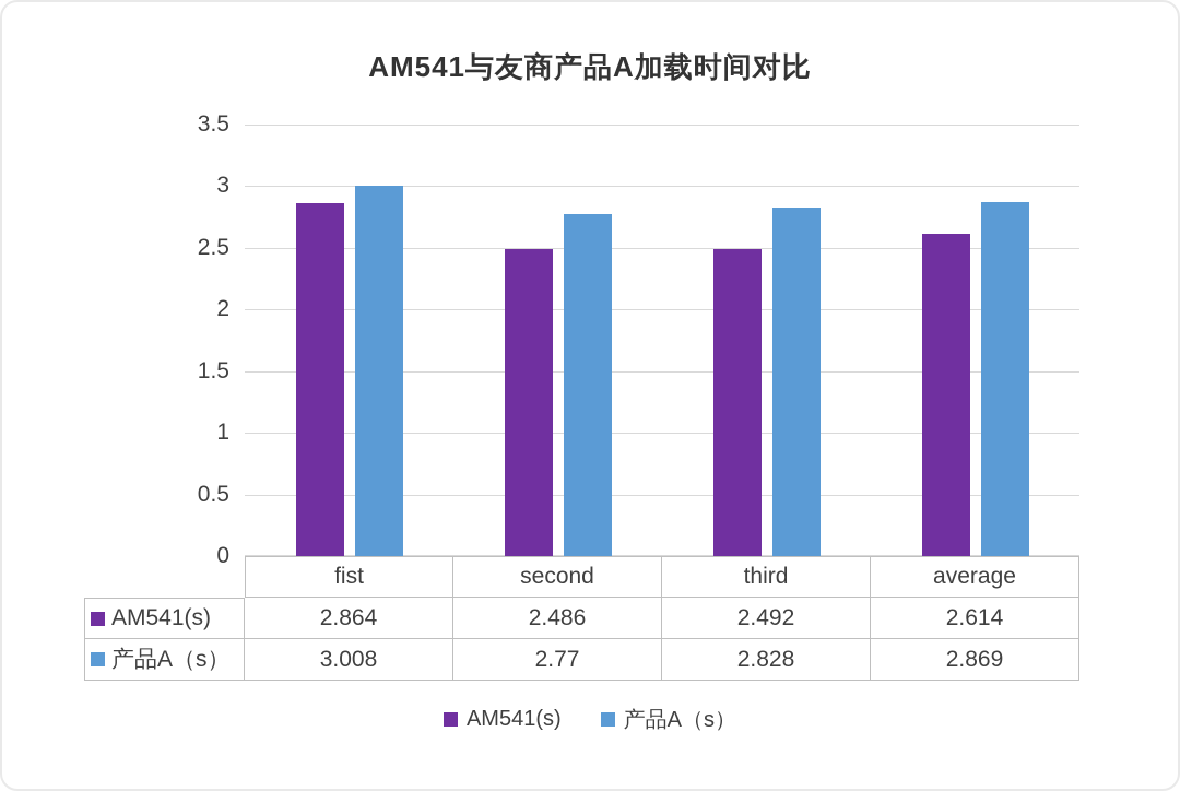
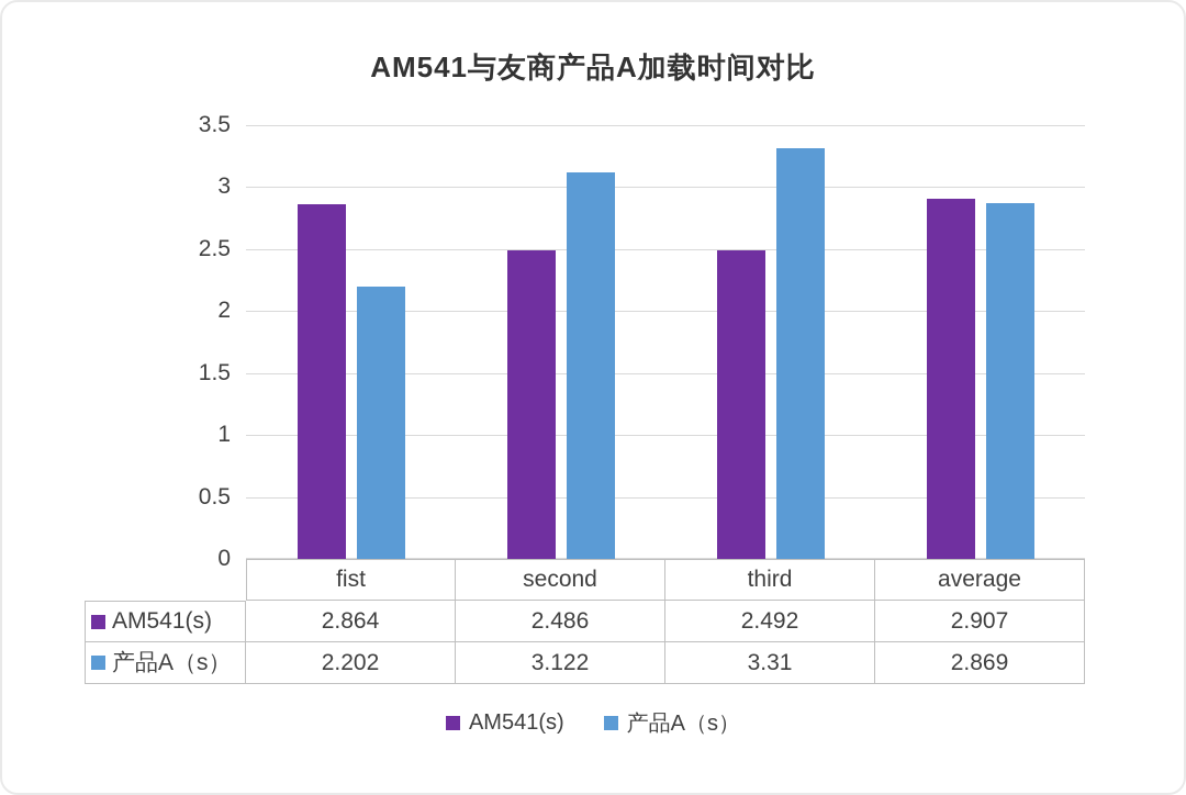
产品A（s）/fist: 3.008 -> 2.202
产品A（s）/second: 2.77 -> 3.122
产品A（s）/third: 2.828 -> 3.31
AM541(s)/average: 2.614 -> 2.907
